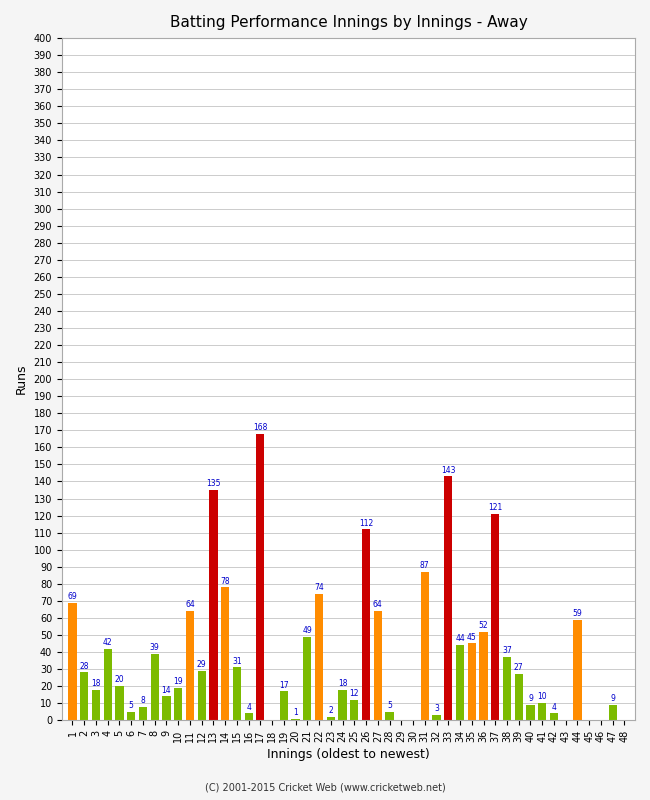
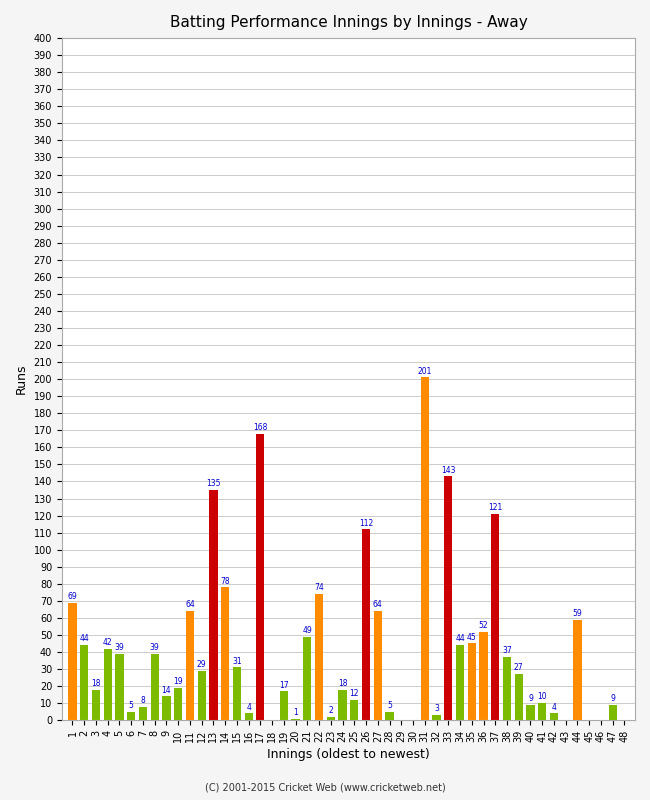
2: 28 -> 44
5: 20 -> 39
31: 87 -> 201
